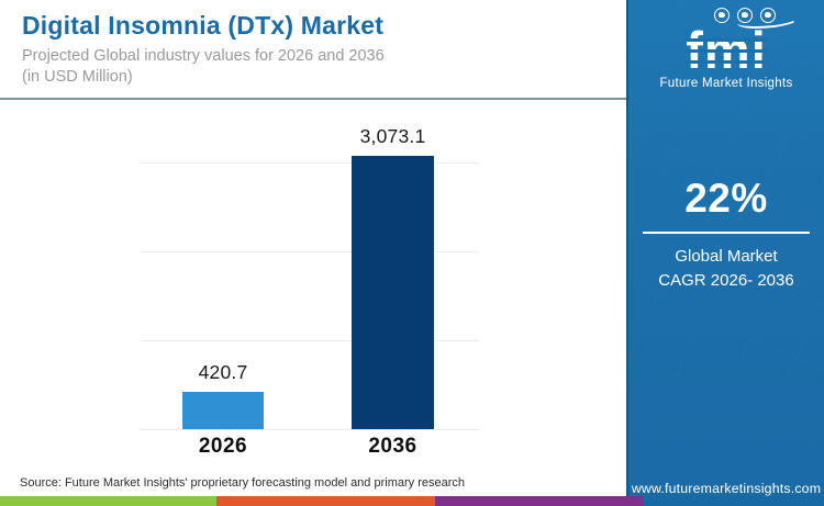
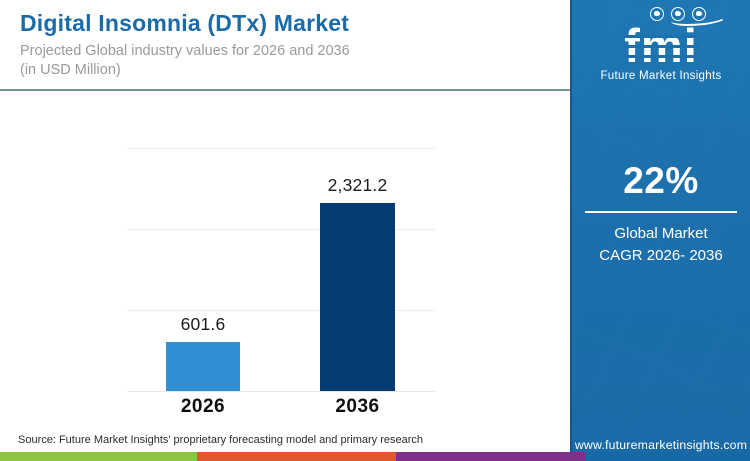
2026: 420.7 -> 601.6
2036: 3,073.1 -> 2,321.2
